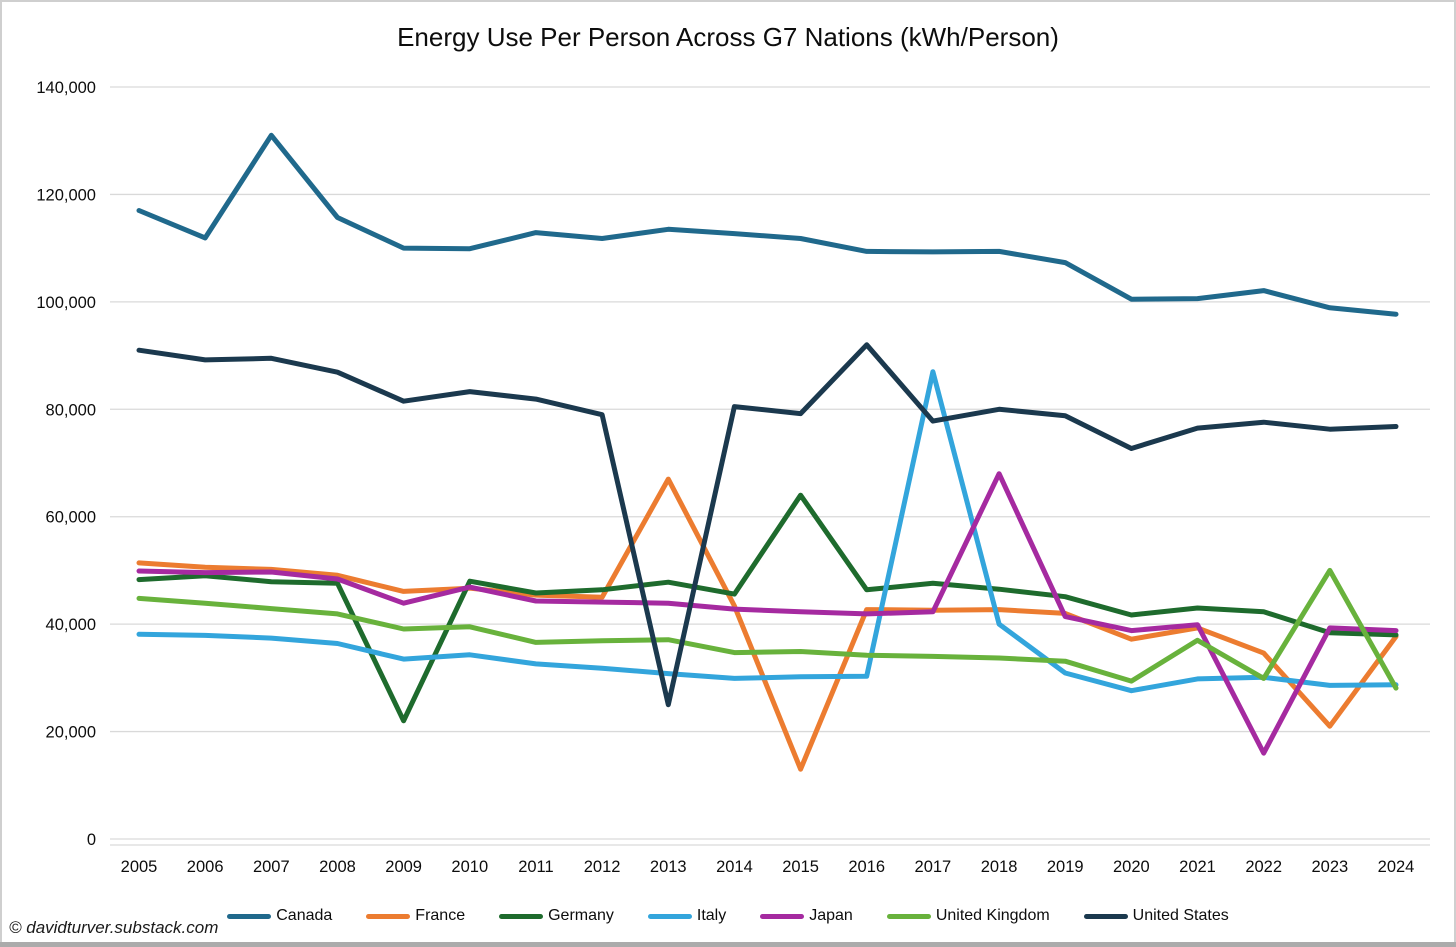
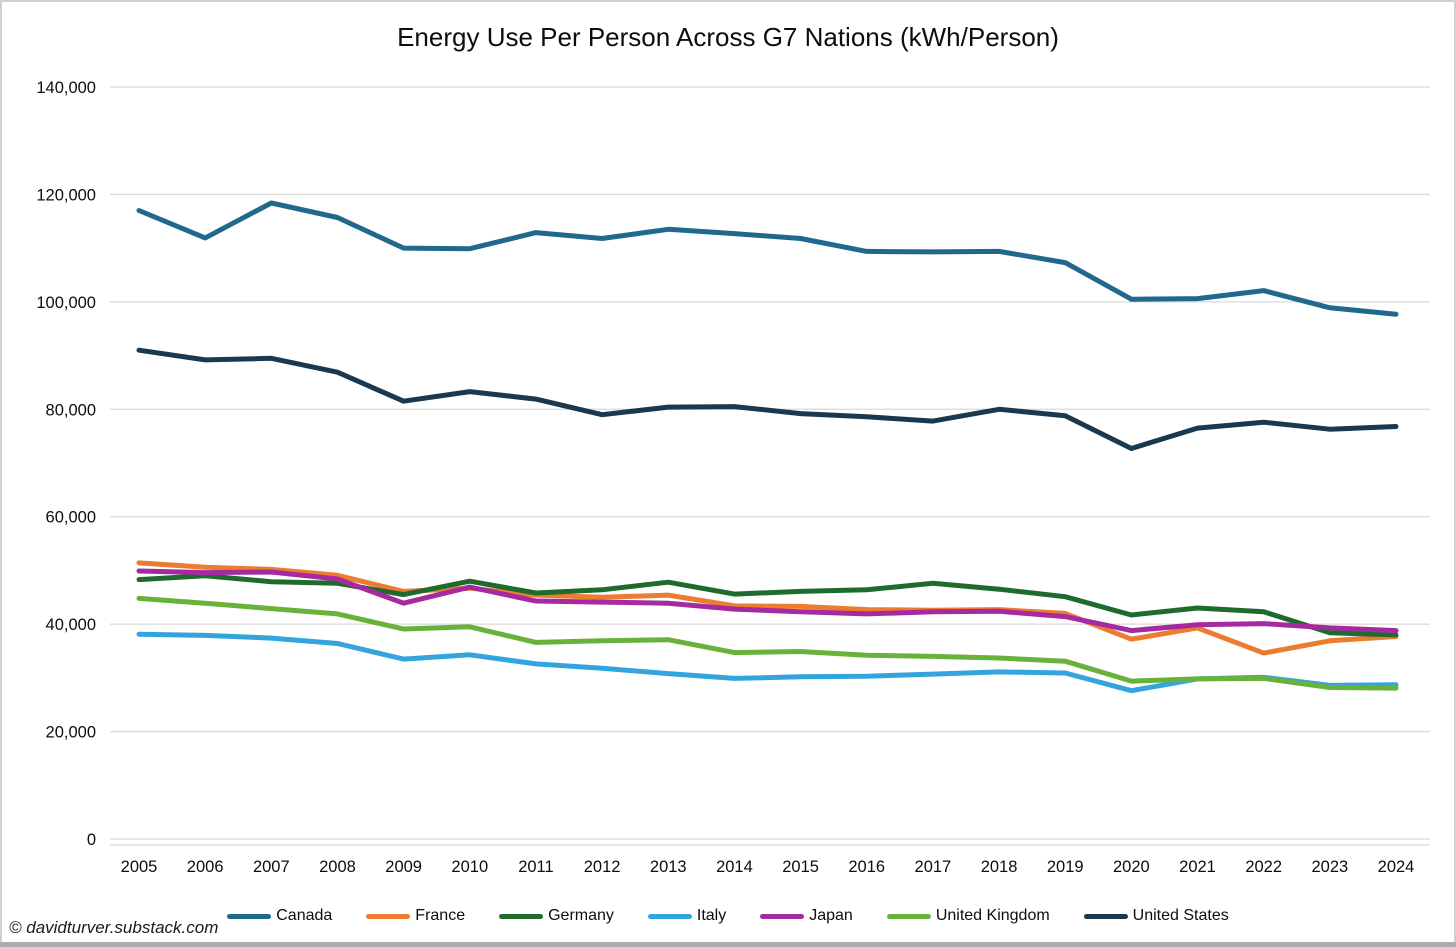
Canada/2007: 131000 -> 118000
Germany/2009: 22000 -> 46000
France/2013: 67000 -> 45000
United States/2013: 25000 -> 80000
France/2015: 13000 -> 43000
Germany/2015: 64000 -> 46000
United States/2016: 92000 -> 79000
Italy/2017: 87000 -> 31000
Italy/2018: 40000 -> 31000
Japan/2018: 68000 -> 42000
United Kingdom/2021: 37000 -> 30000
Japan/2022: 16000 -> 40000
France/2023: 21000 -> 37000
United Kingdom/2023: 50000 -> 28000
